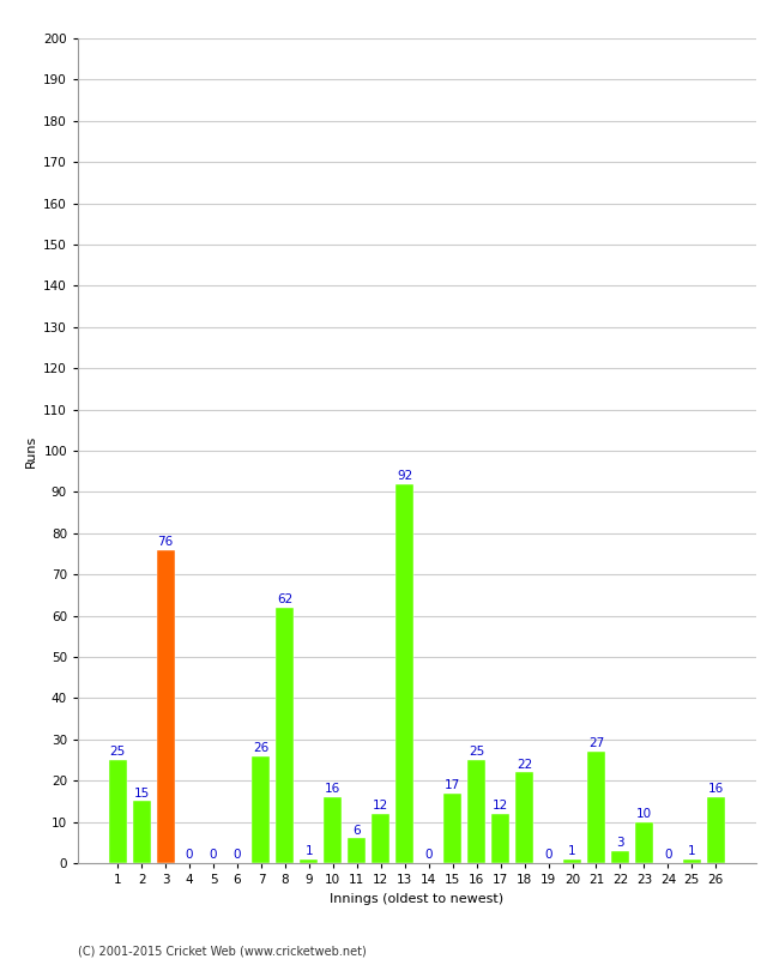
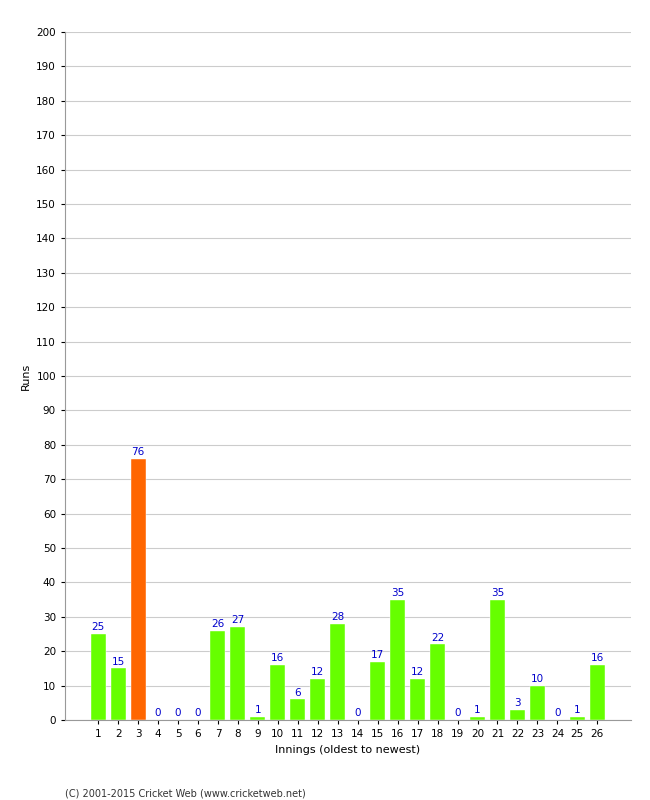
8: 62 -> 27
13: 92 -> 28
16: 25 -> 35
21: 27 -> 35
